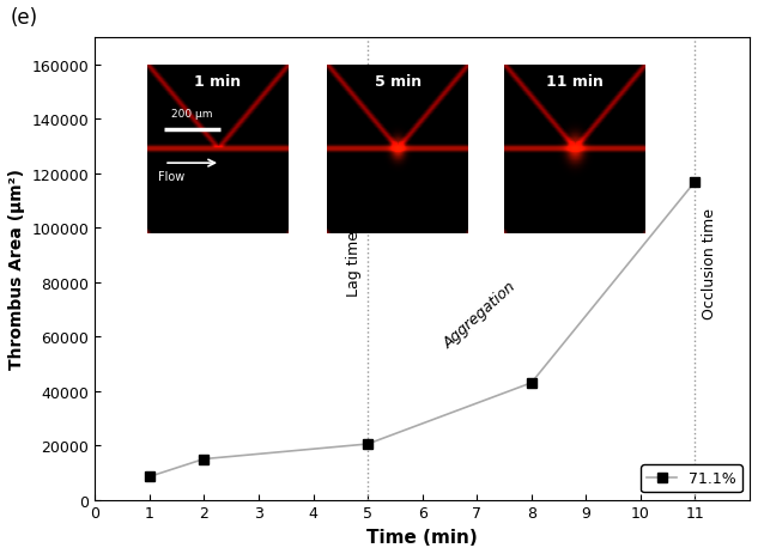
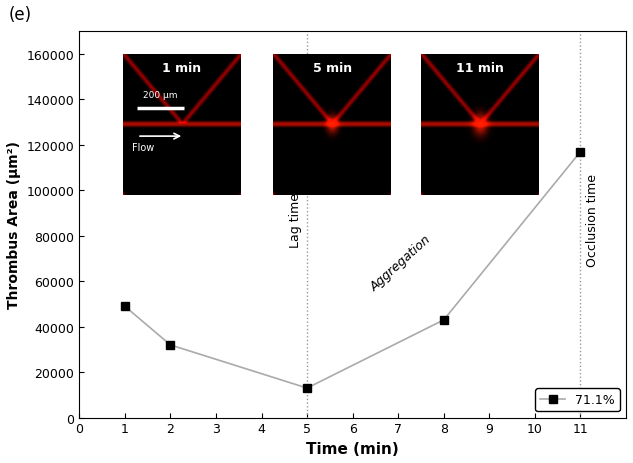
1: 8500 -> 49000
2: 15000 -> 32000
5: 20500 -> 13000
